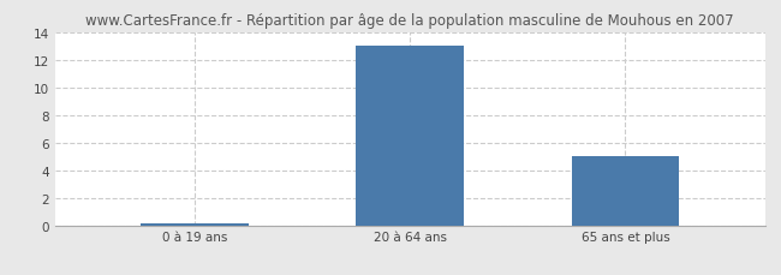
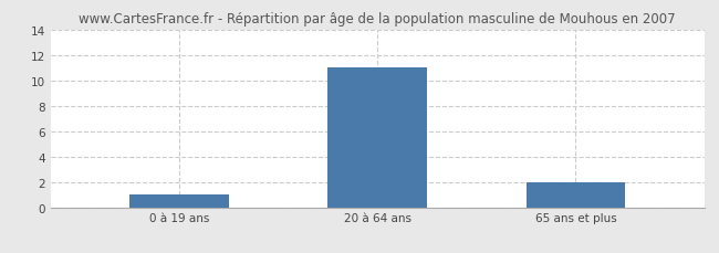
0 à 19 ans: 0.1 -> 1.0
20 à 64 ans: 13.0 -> 11.0
65 ans et plus: 5.0 -> 2.0
